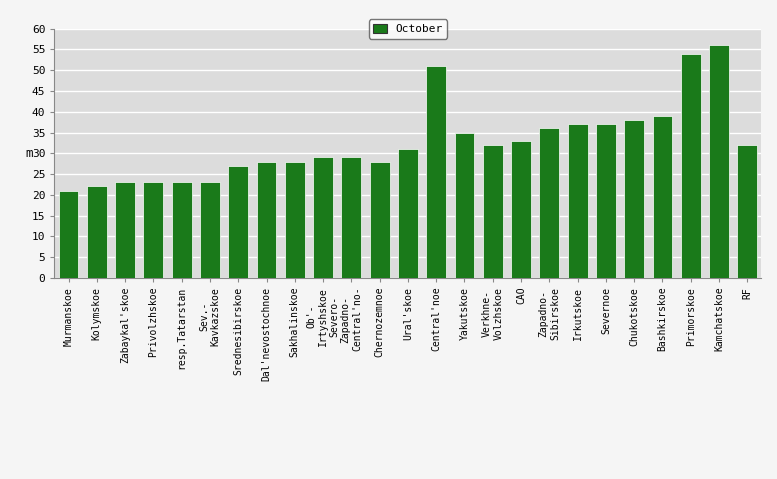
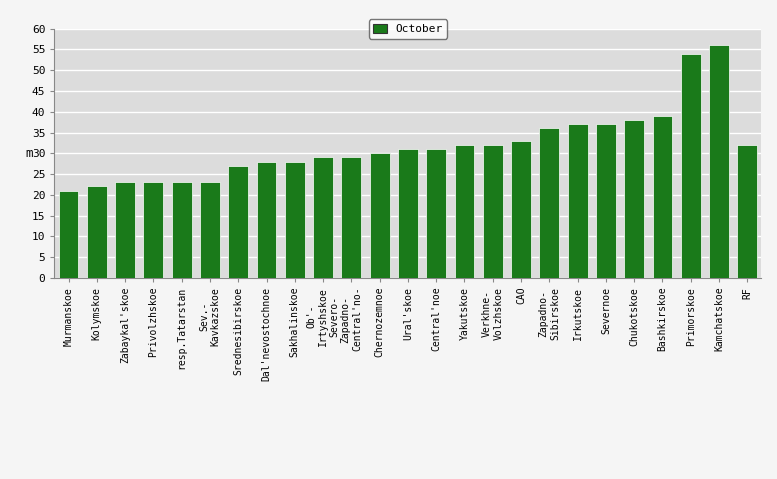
Chernozemnoe: 28 -> 30
Central'noe: 51 -> 31
Yakutskoe: 35 -> 32
